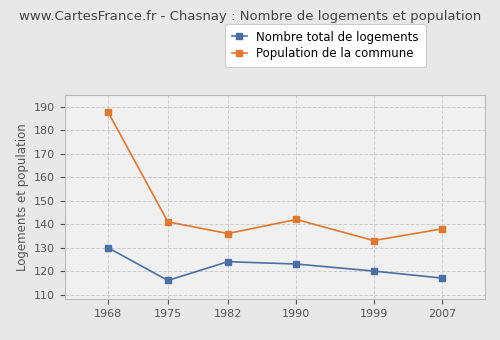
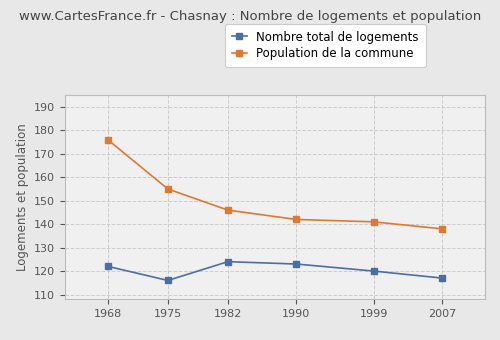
Nombre total de logements/1968: 130 -> 122
Population de la commune/1968: 188 -> 176
Population de la commune/1975: 141 -> 155
Population de la commune/1982: 136 -> 146
Population de la commune/1999: 133 -> 141
